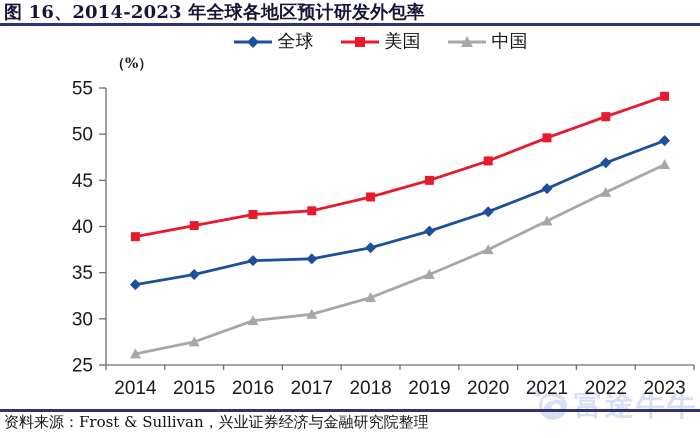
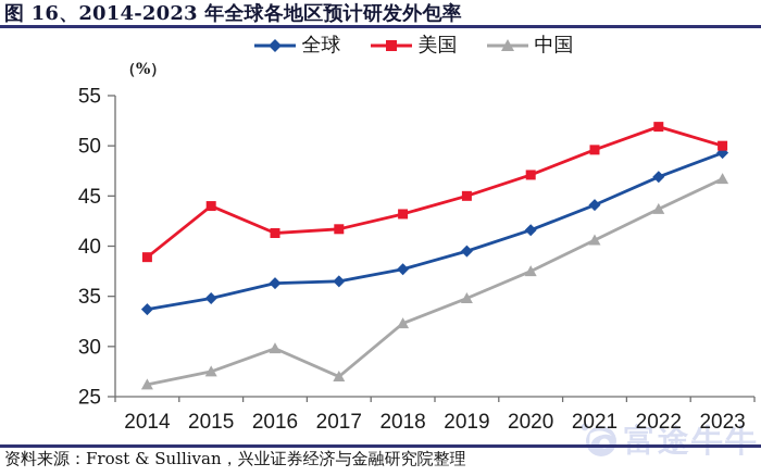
美国/2015: 40 -> 44
中国/2017: 30 -> 27
美国/2023: 54 -> 50
